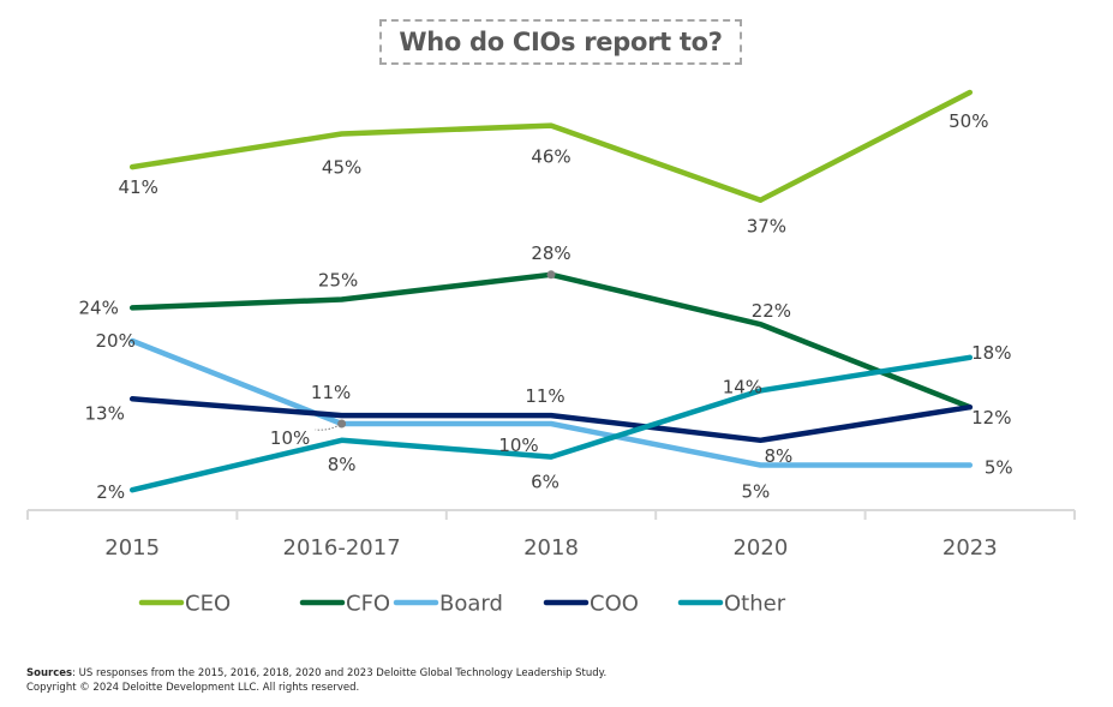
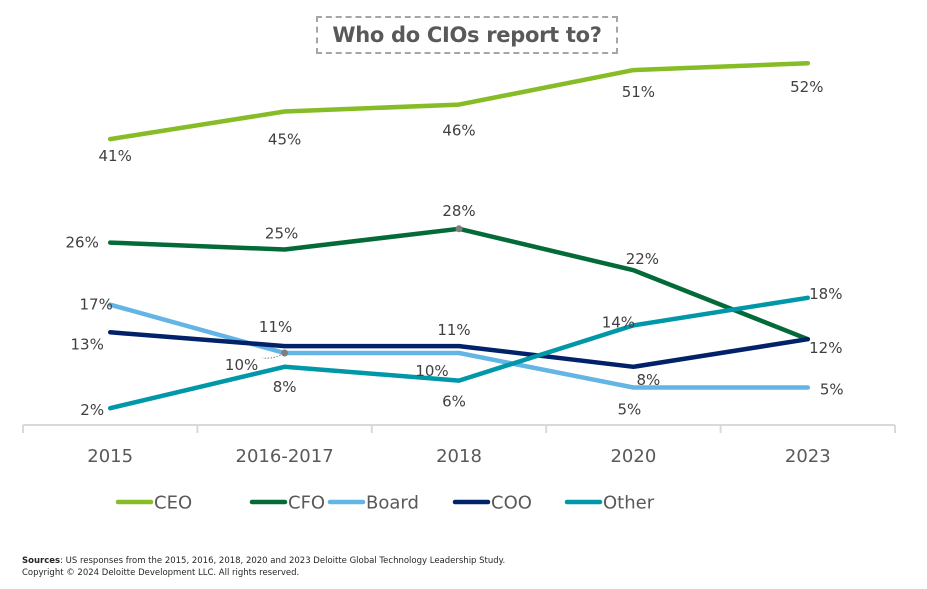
CFO/2015: 24% -> 26%
Board/2015: 20% -> 17%
CEO/2020: 37% -> 51%
CEO/2023: 50% -> 52%
